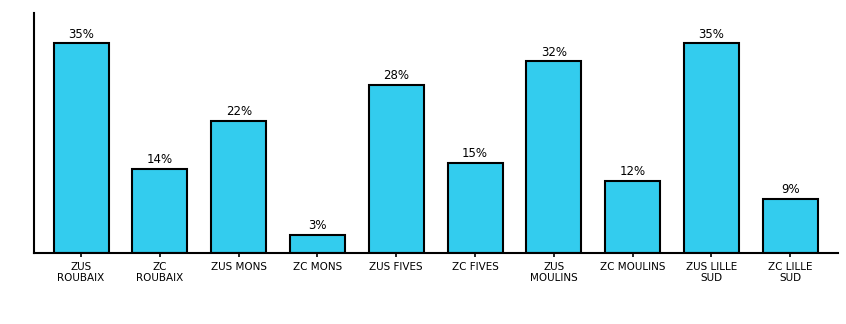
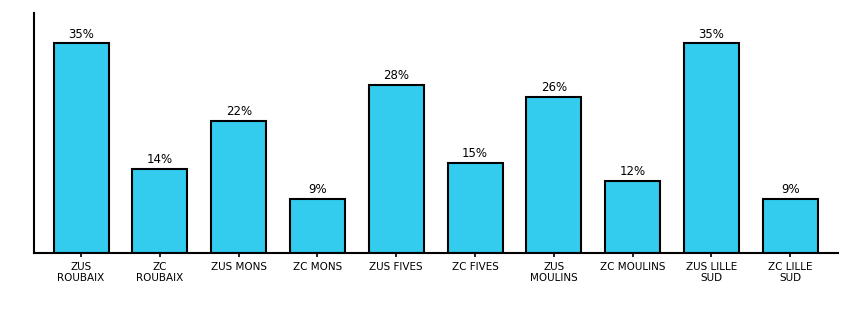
ZC MONS: 3% -> 9%
ZUS MOULINS: 32% -> 26%
